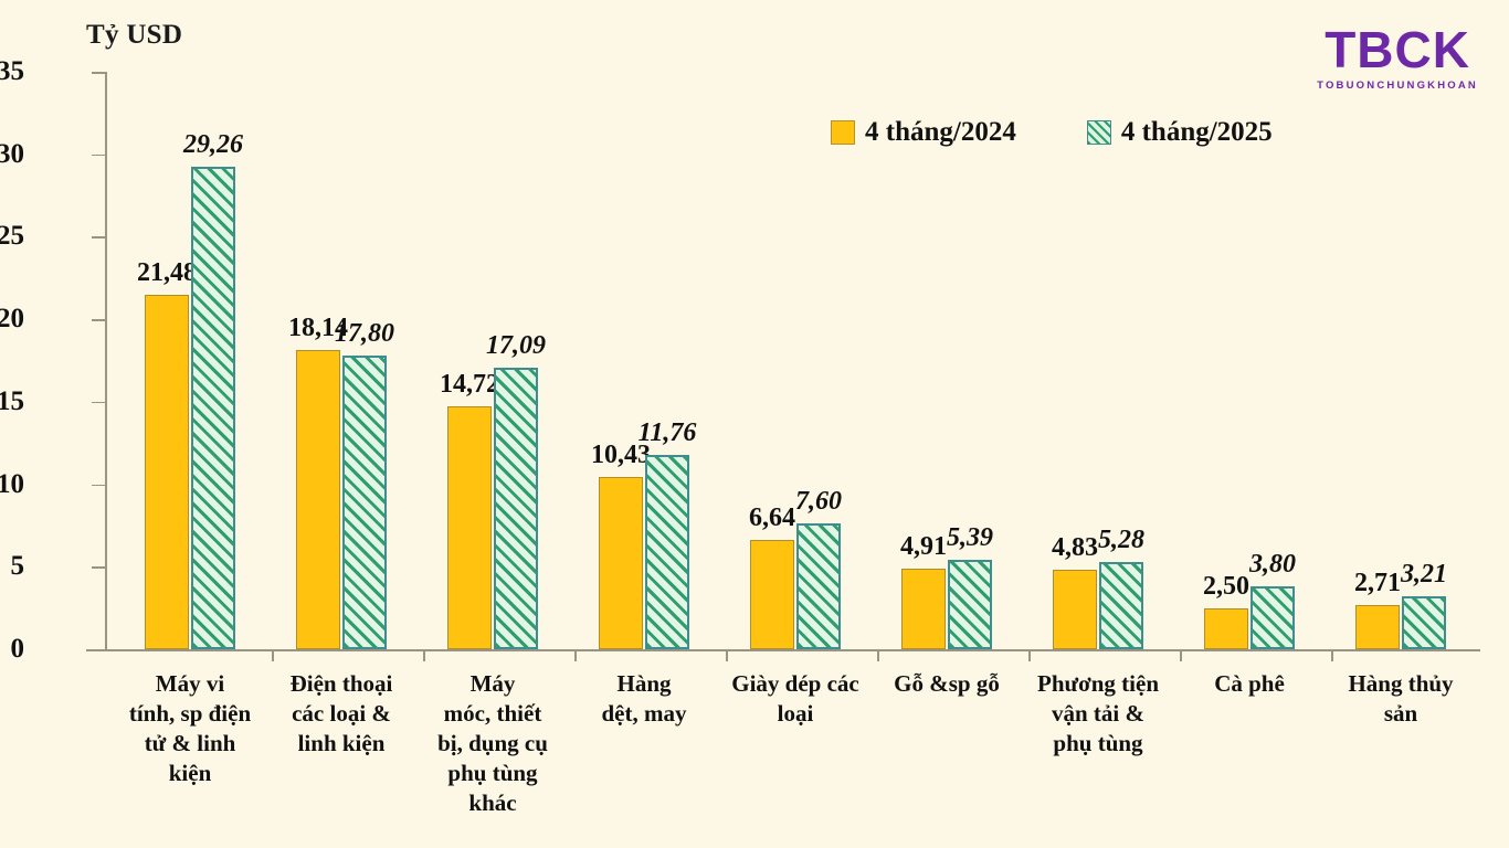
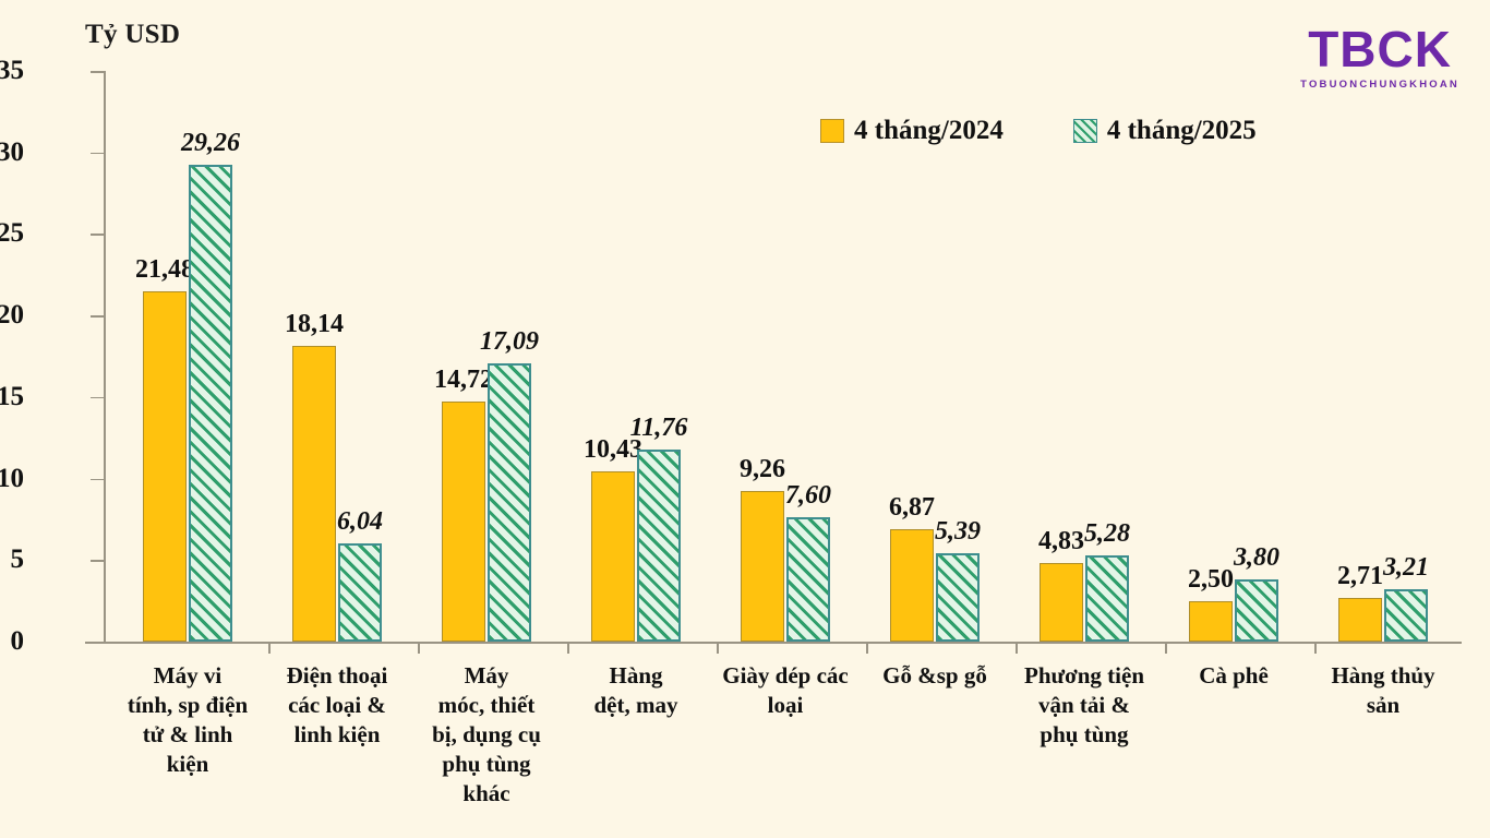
4 tháng/2025/Điện thoại các loại & linh kiện: 17,80 -> 6,04
4 tháng/2024/Giày dép các loại: 6,64 -> 9,26
4 tháng/2024/Gỗ &sp gỗ: 4,91 -> 6,87
